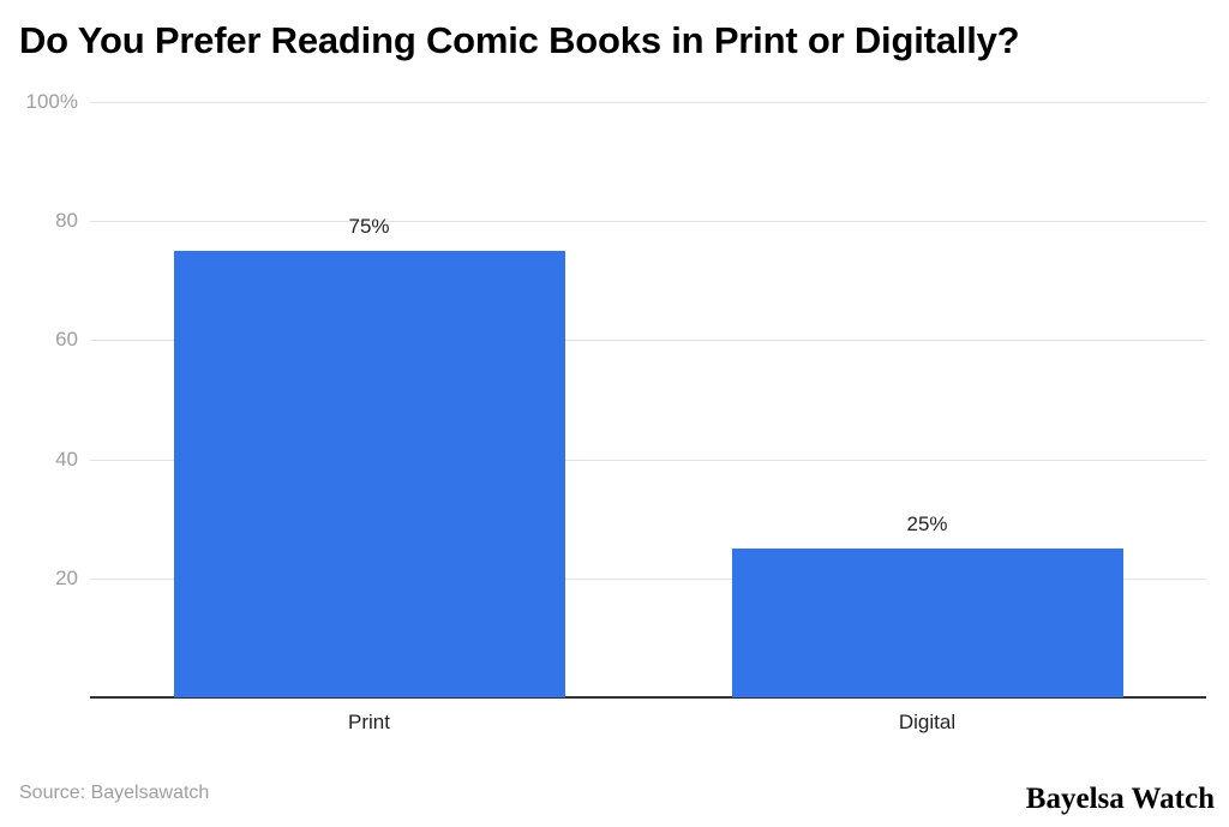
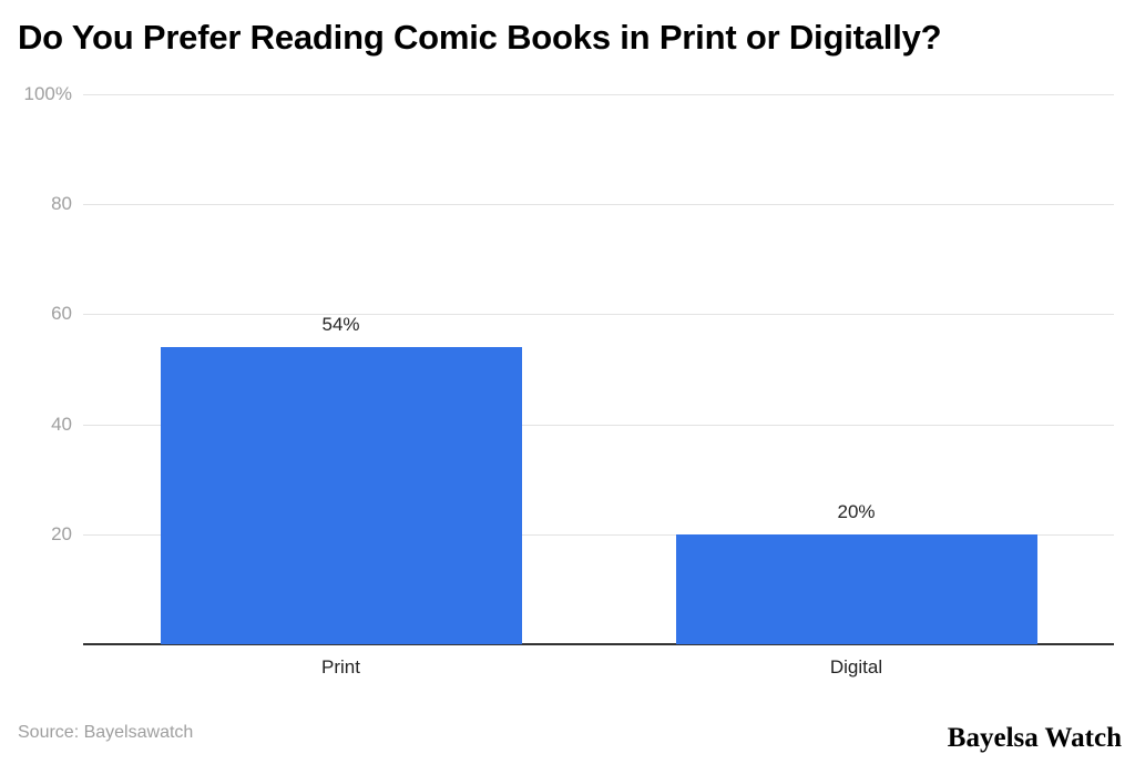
Print: 75% -> 54%
Digital: 25% -> 20%
